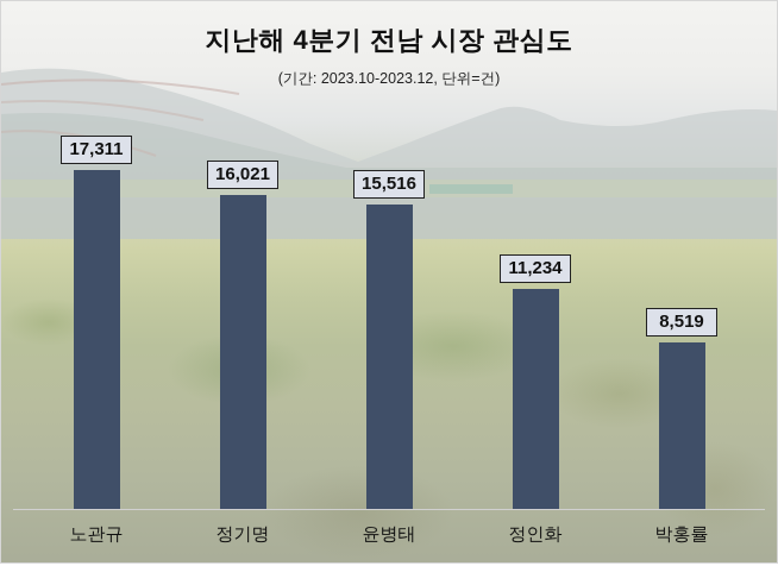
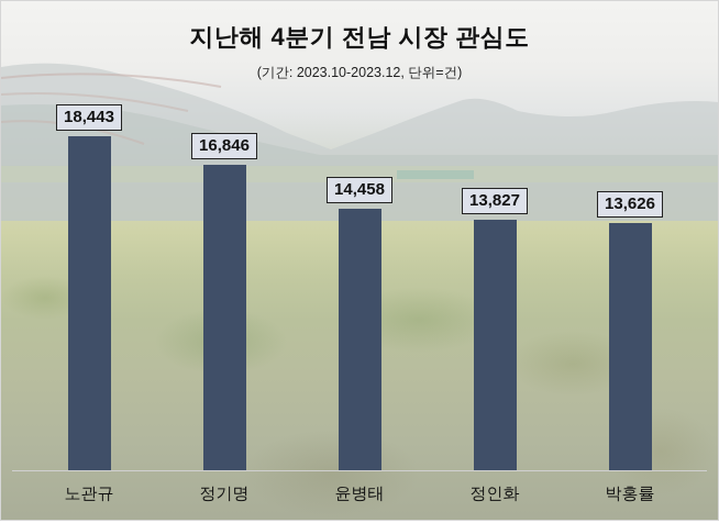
노관규: 17,311 -> 18,443
정기명: 16,021 -> 16,846
윤병태: 15,516 -> 14,458
정인화: 11,234 -> 13,827
박홍률: 8,519 -> 13,626
